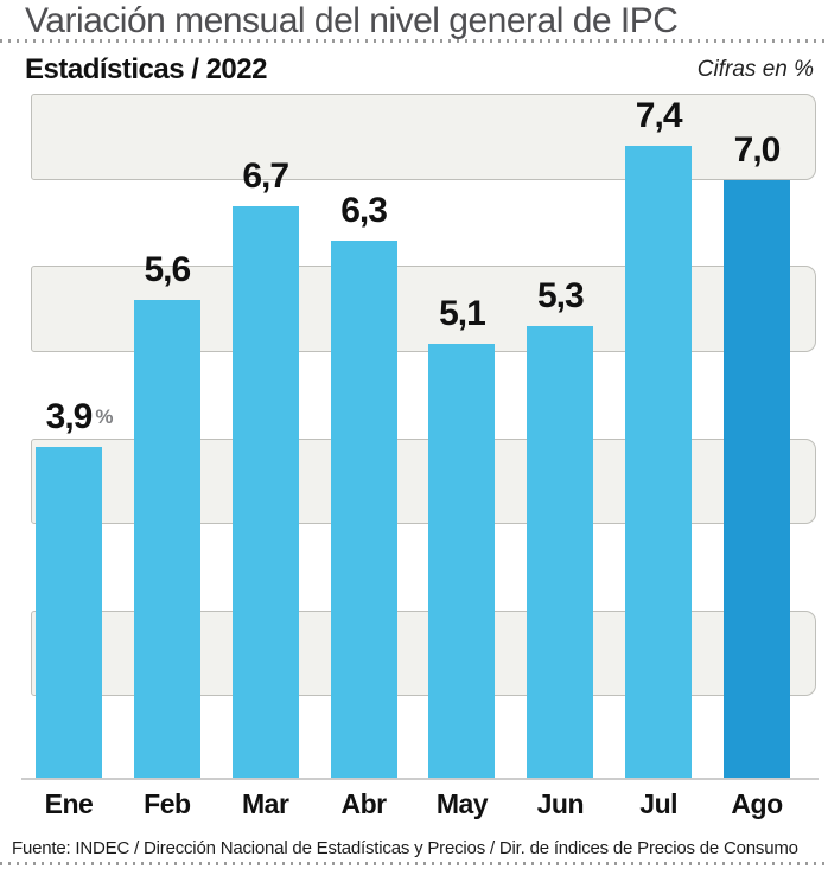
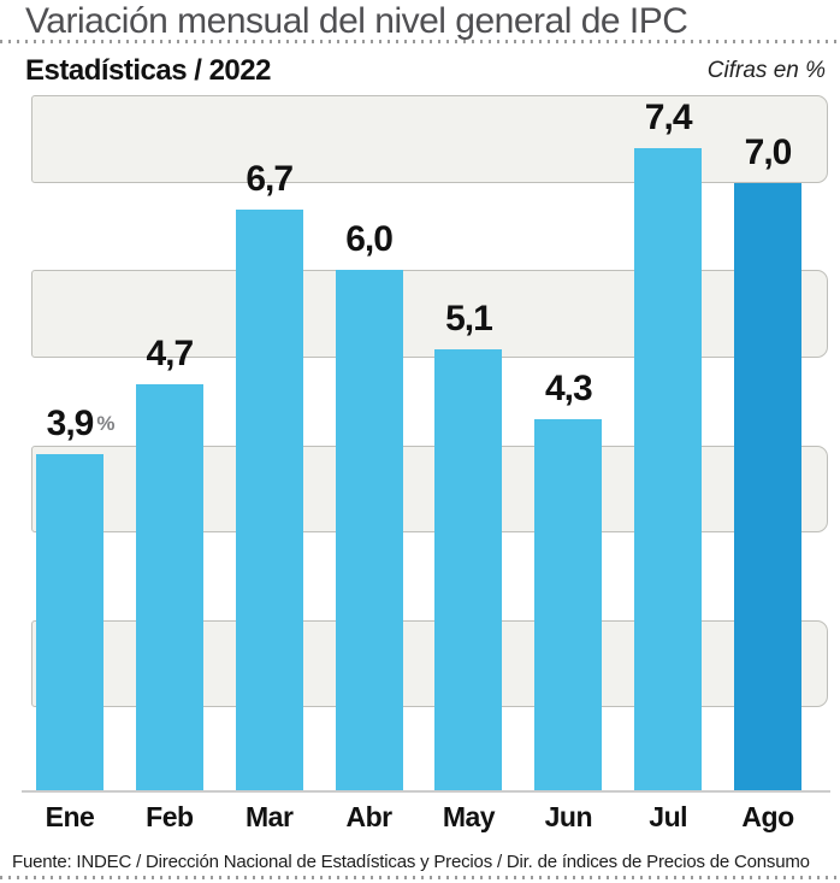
Feb: 5,6 -> 4,7
Abr: 6,3 -> 6,0
Jun: 5,3 -> 4,3
